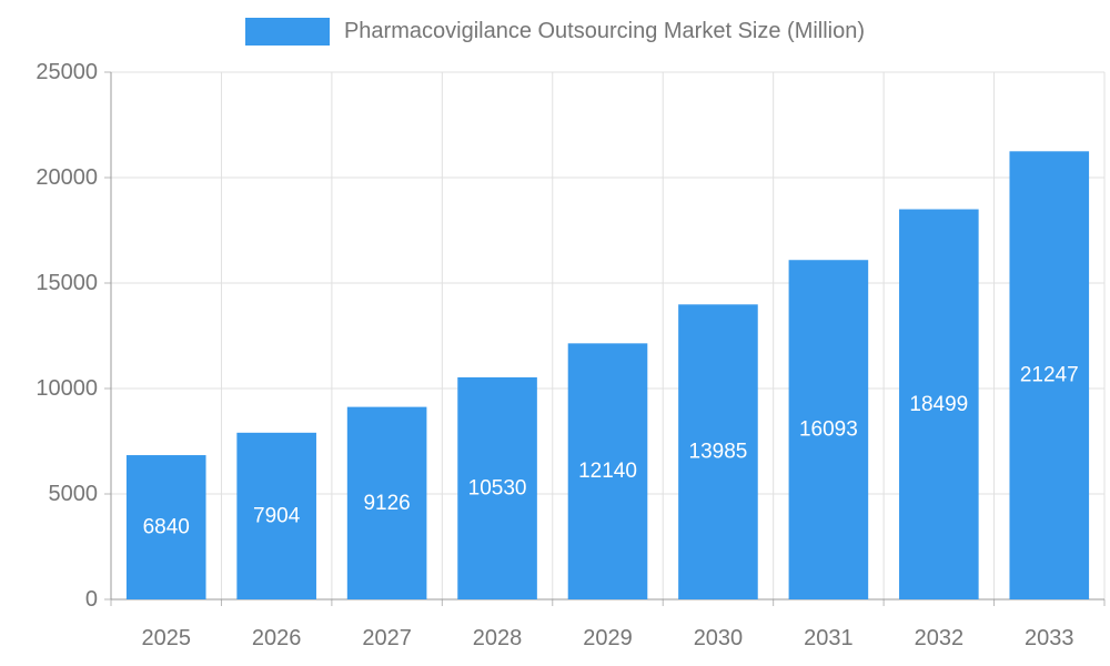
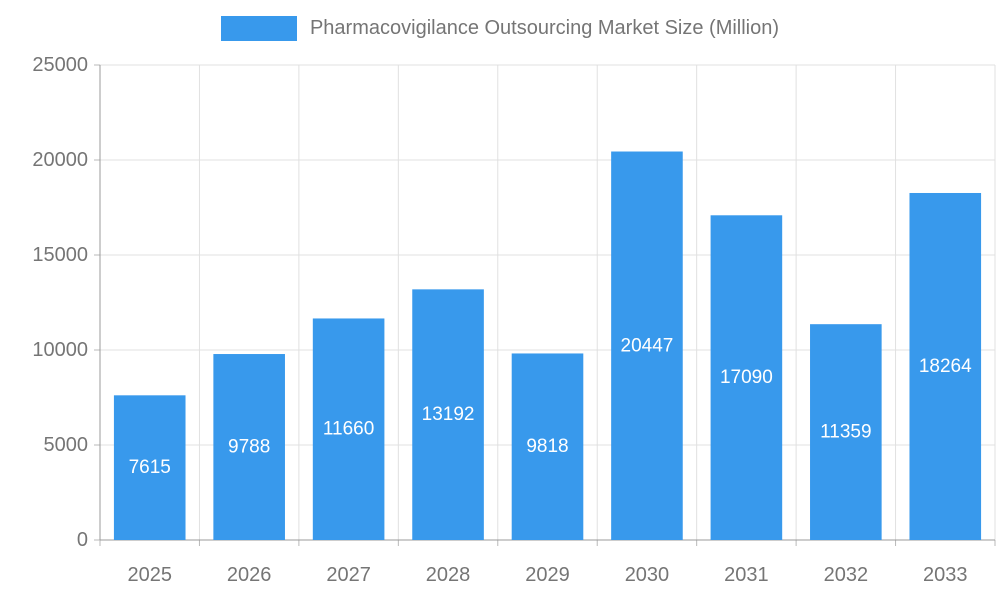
2025: 6840 -> 7615
2026: 7904 -> 9788
2027: 9126 -> 11660
2028: 10530 -> 13192
2029: 12140 -> 9818
2030: 13985 -> 20447
2031: 16093 -> 17090
2032: 18499 -> 11359
2033: 21247 -> 18264
